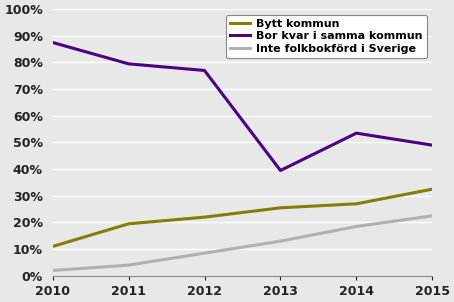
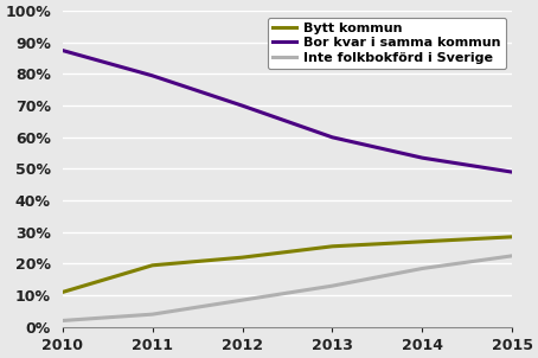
Bor kvar i samma kommun/2012: 77.0% -> 70.0%
Bor kvar i samma kommun/2013: 39.5% -> 60.0%
Bytt kommun/2015: 32.5% -> 28.5%
